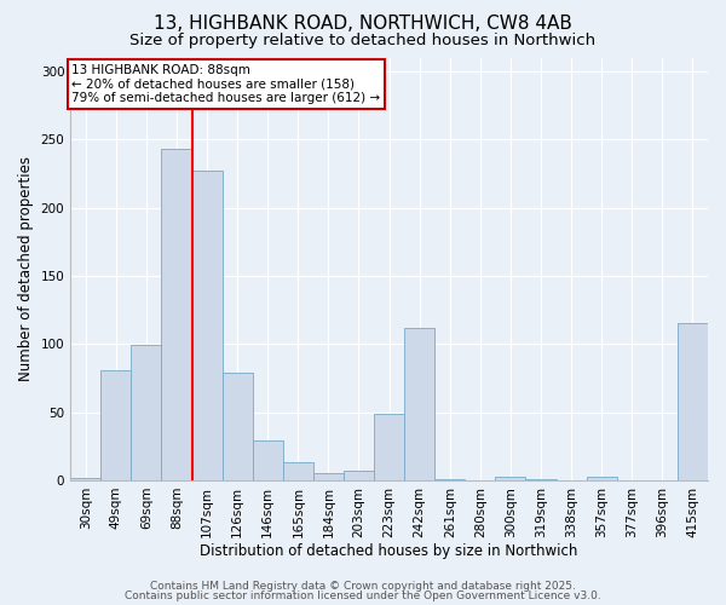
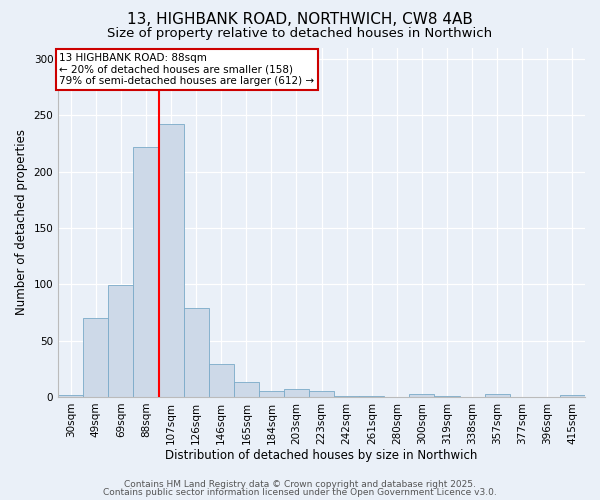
49sqm: 81 -> 70
88sqm: 243 -> 222
107sqm: 227 -> 242
223sqm: 49 -> 5
242sqm: 112 -> 1
415sqm: 115 -> 2
